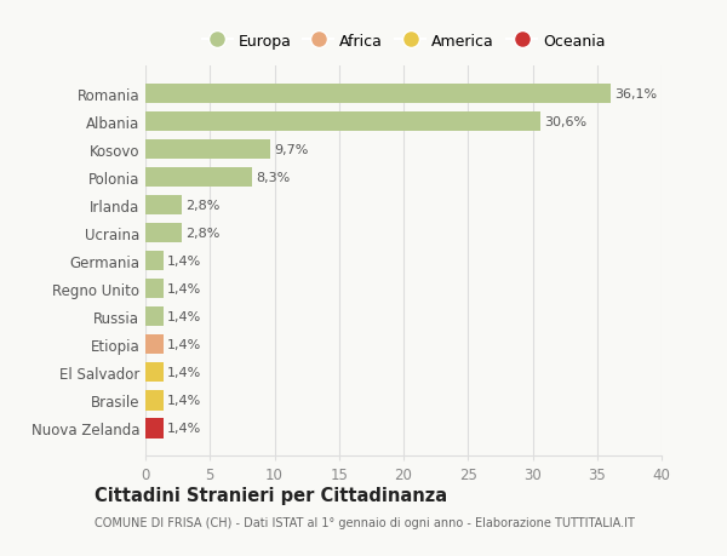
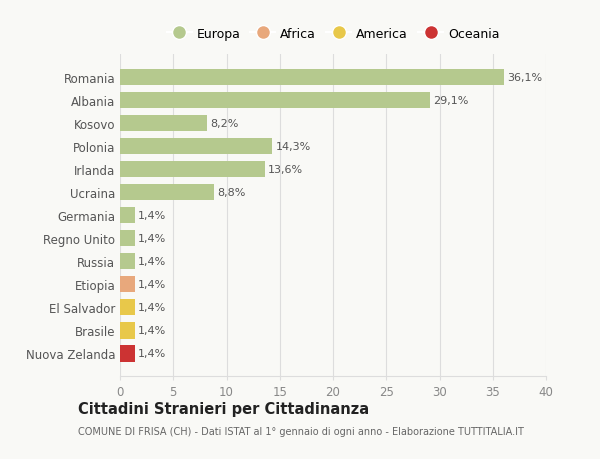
Albania: 30,6% -> 29,1%
Kosovo: 9,7% -> 8,2%
Polonia: 8,3% -> 14,3%
Irlanda: 2,8% -> 13,6%
Ucraina: 2,8% -> 8,8%
